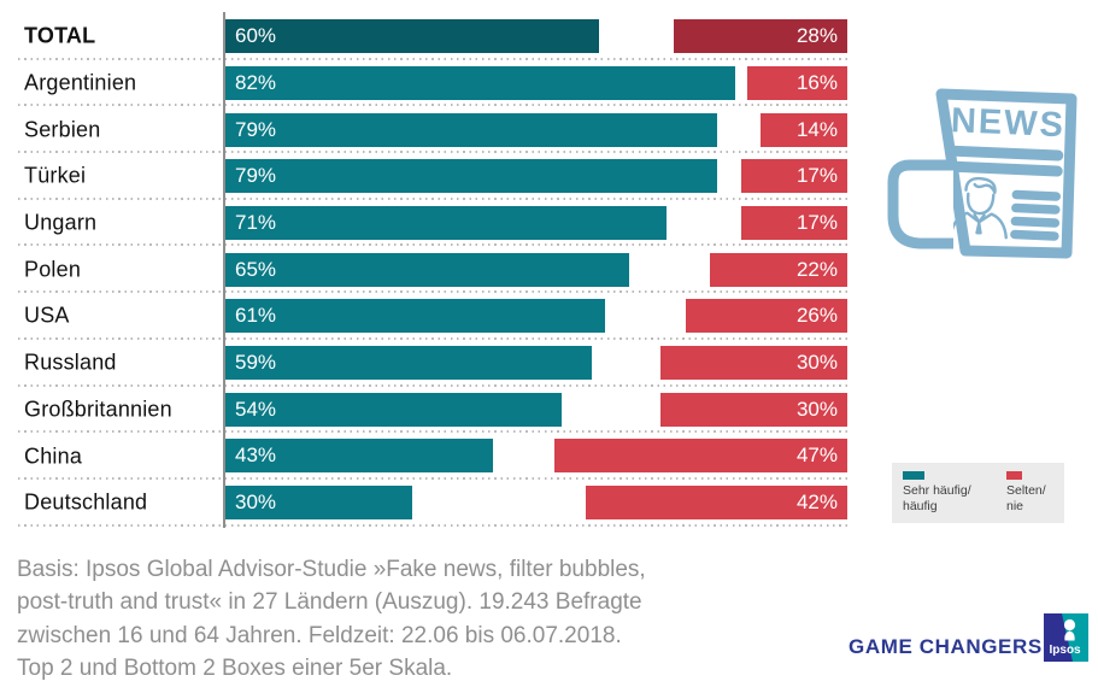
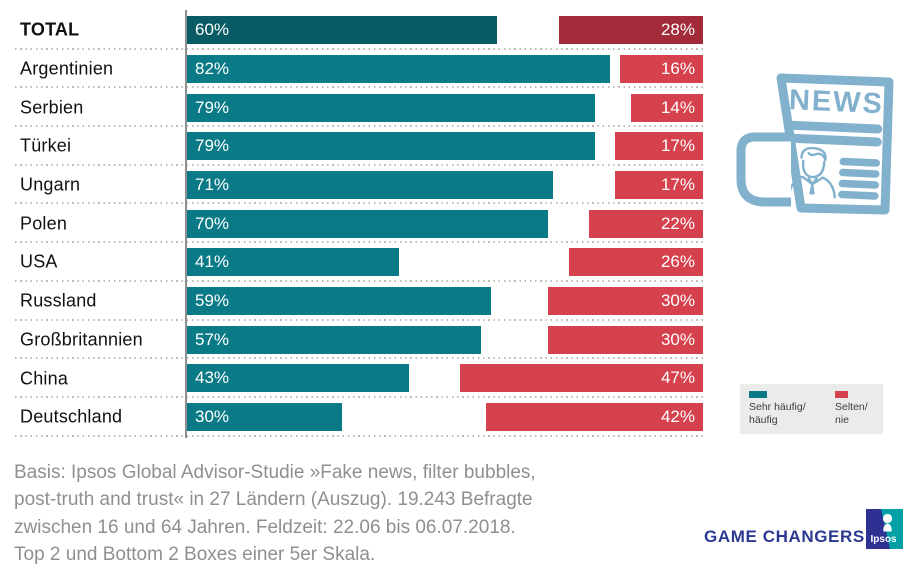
Sehr häufig/häufig/Polen: 65% -> 70%
Sehr häufig/häufig/USA: 61% -> 41%
Sehr häufig/häufig/Großbritannien: 54% -> 57%
